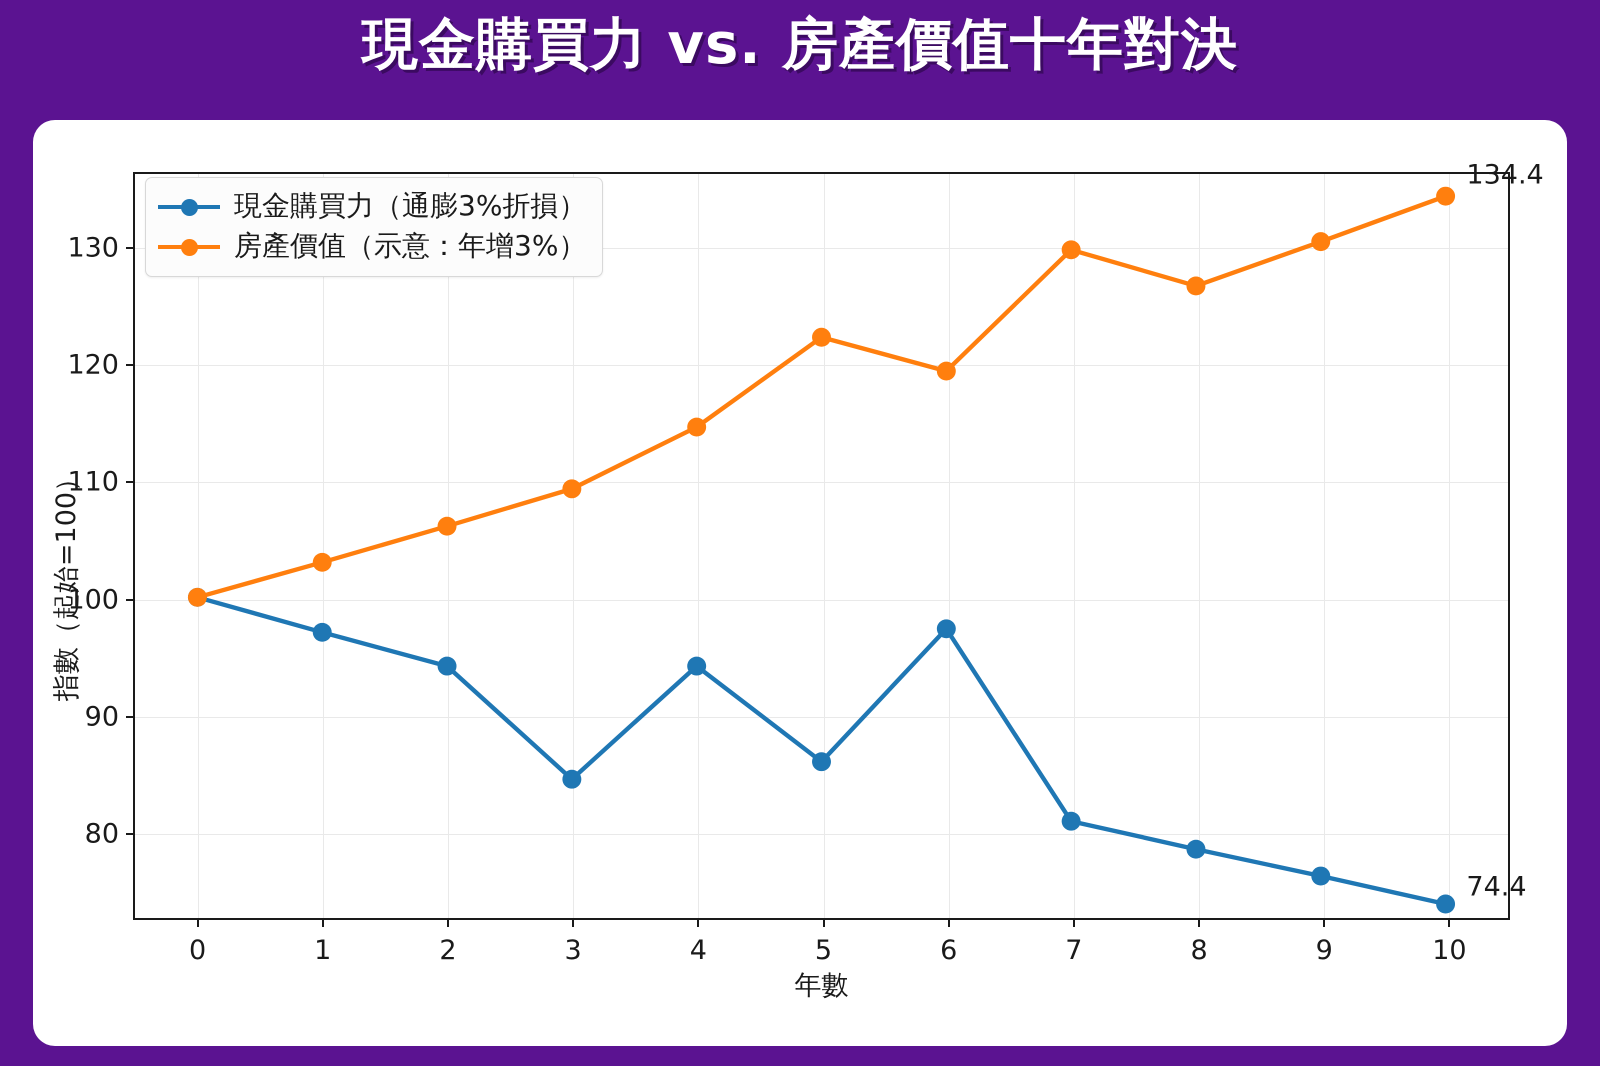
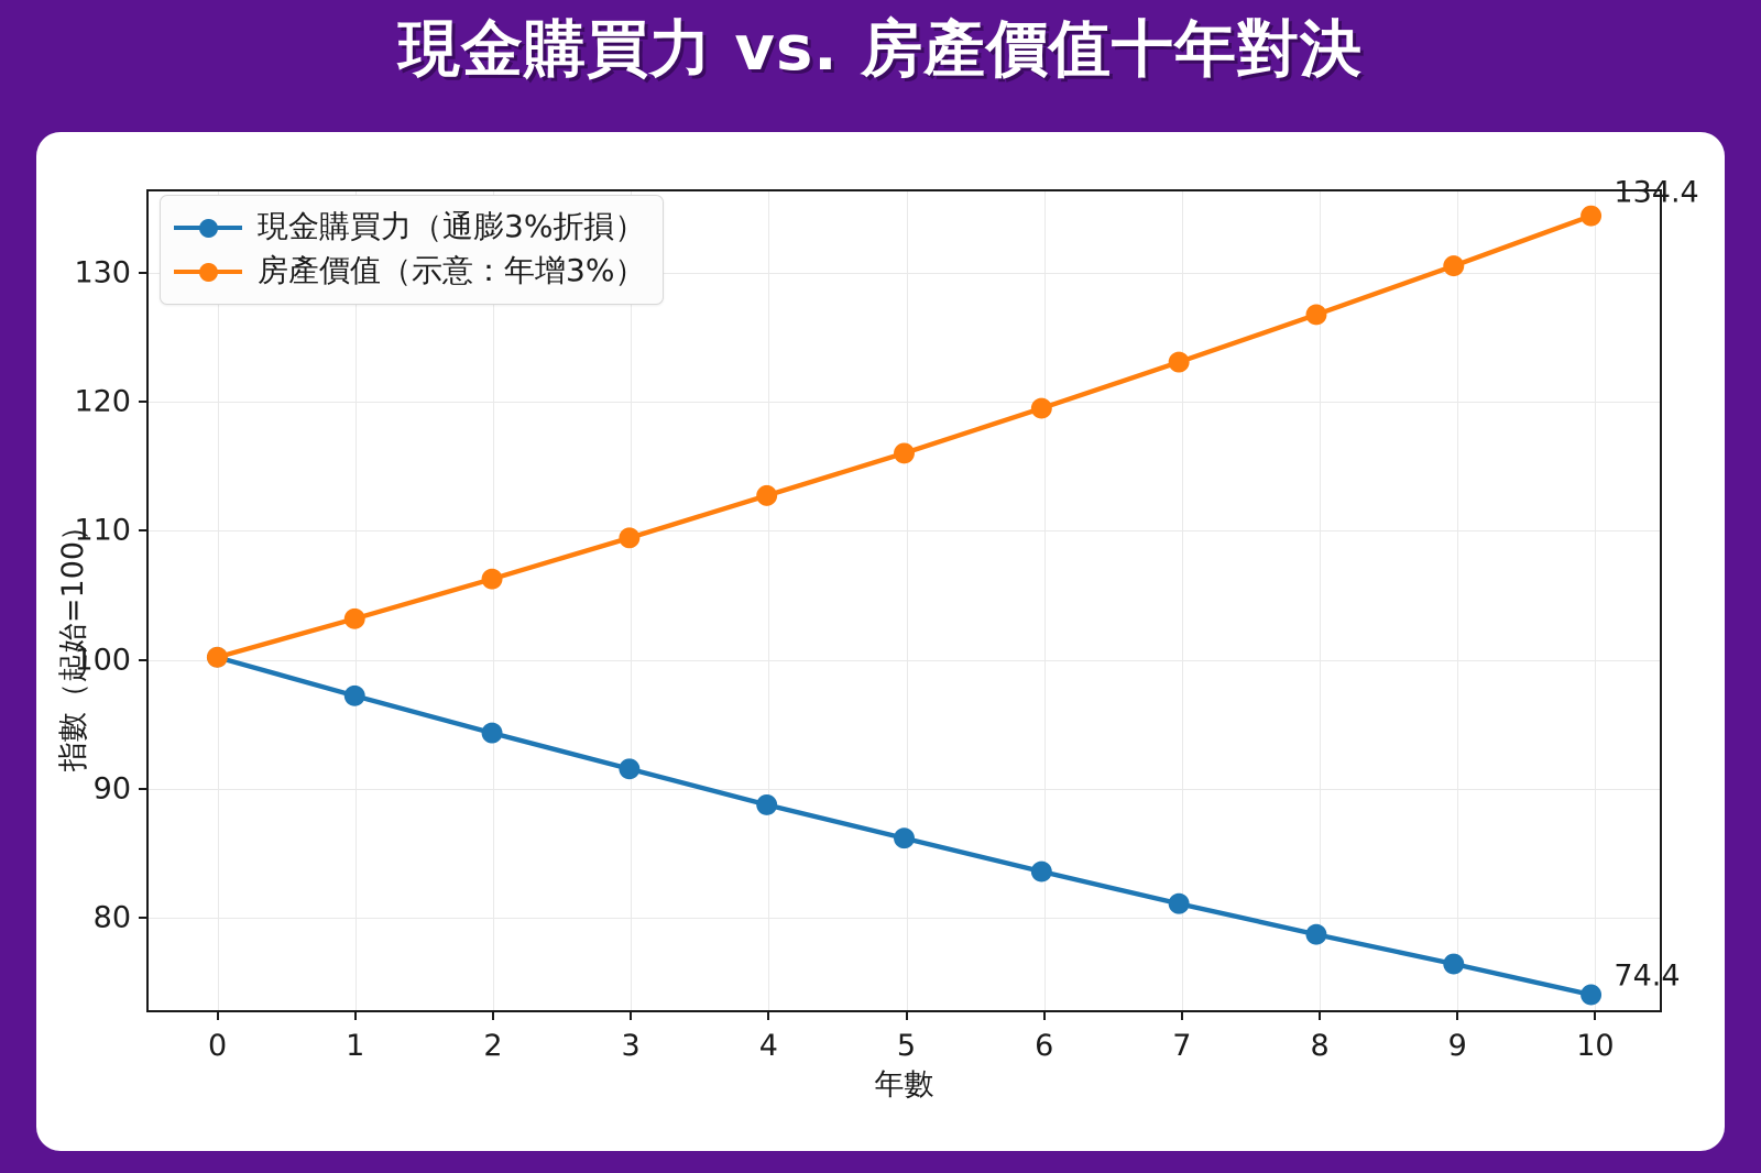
現金購買力（通膨3%折損）/3: 84.4 -> 91.3
現金購買力（通膨3%折損）/4: 94.1 -> 88.5
房產價值（示意：年增3%）/4: 114.6 -> 112.6
房產價值（示意：年增3%）/5: 122.3 -> 115.9
現金購買力（通膨3%折損）/6: 97.3 -> 83.3
房產價值（示意：年增3%）/7: 129.8 -> 123.0
